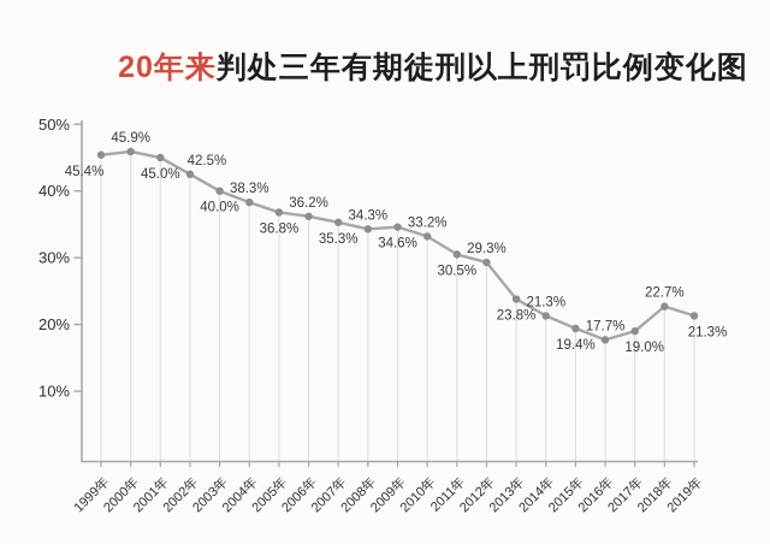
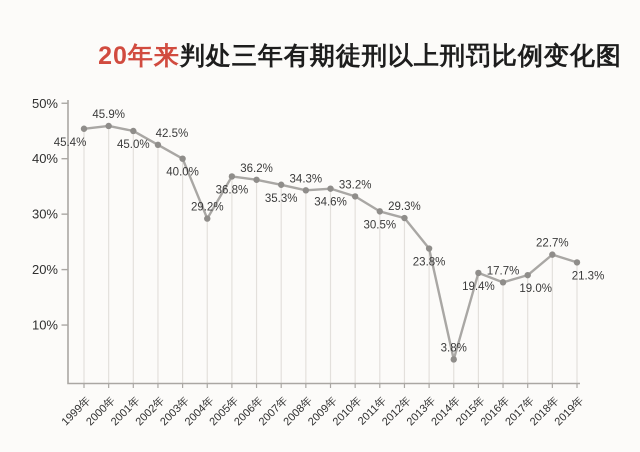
2004年: 38.3% -> 29.2%
2014年: 21.3% -> 3.8%
